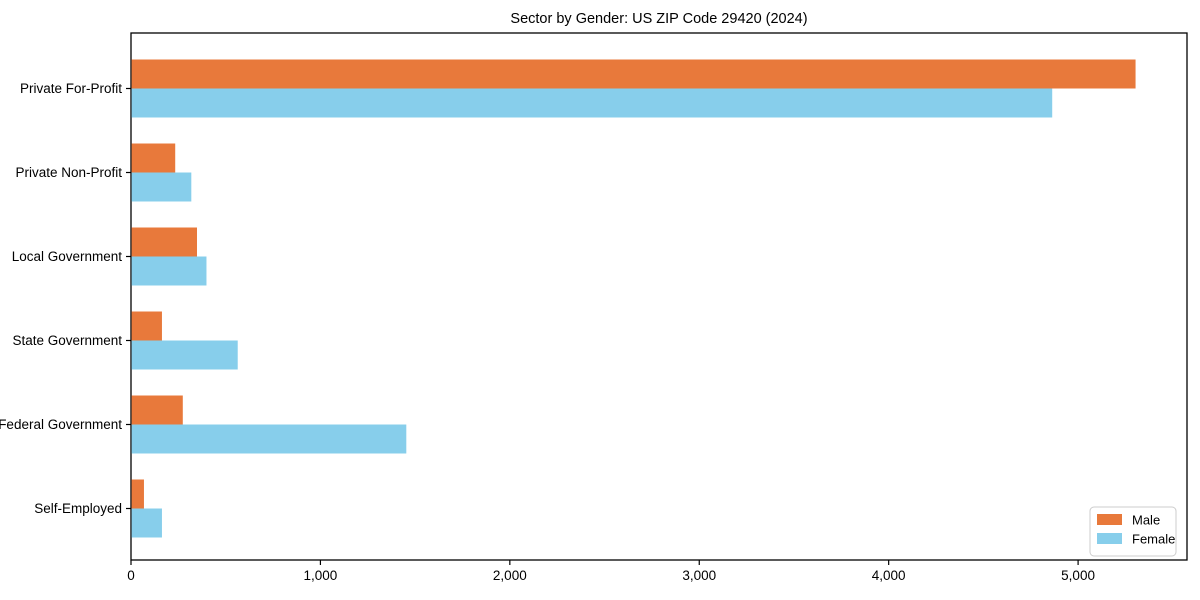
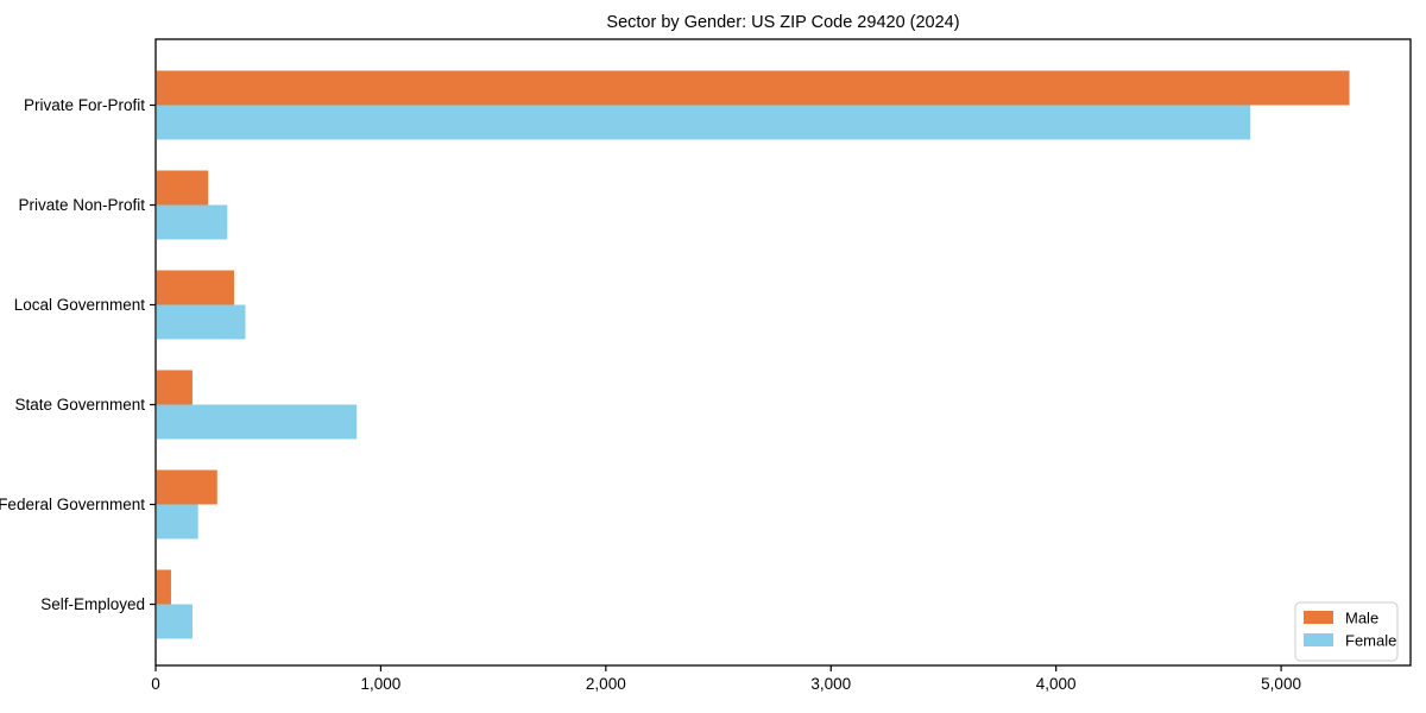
Female/State Government: 560 -> 890
Female/Federal Government: 1450 -> 180
